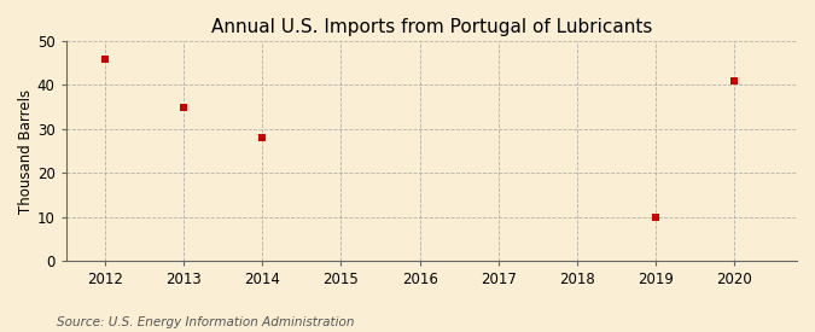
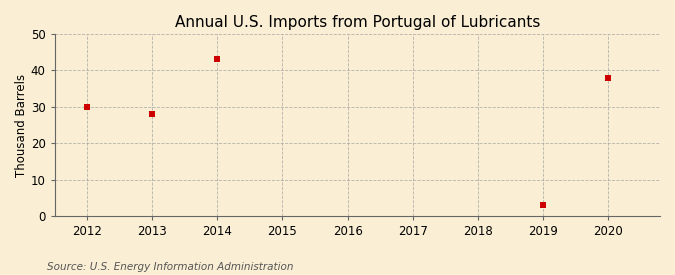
2012: 46 -> 30
2013: 35 -> 28
2014: 28 -> 43
2019: 10 -> 3
2020: 41 -> 38
